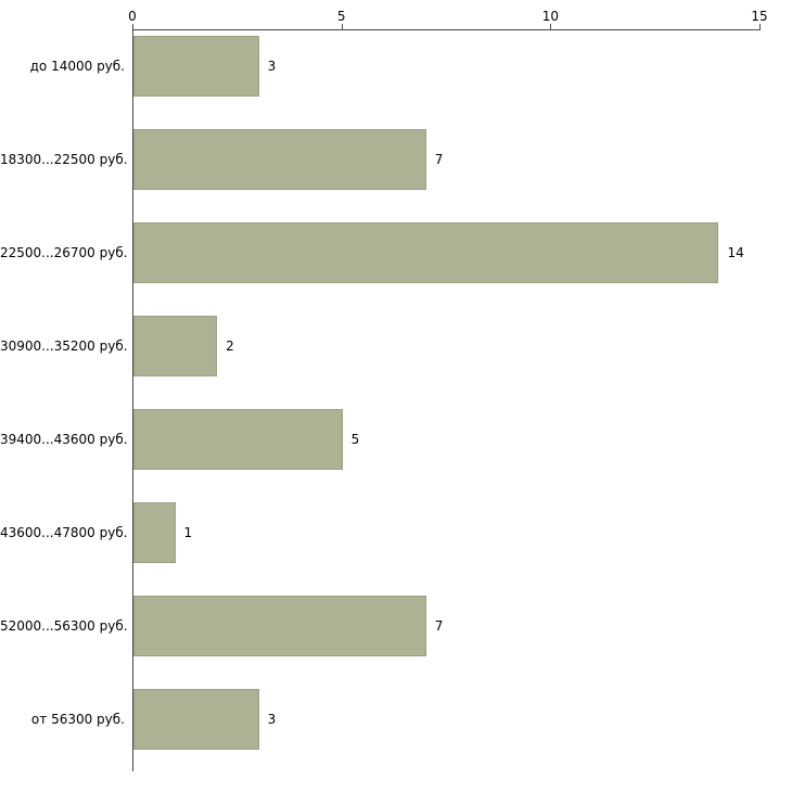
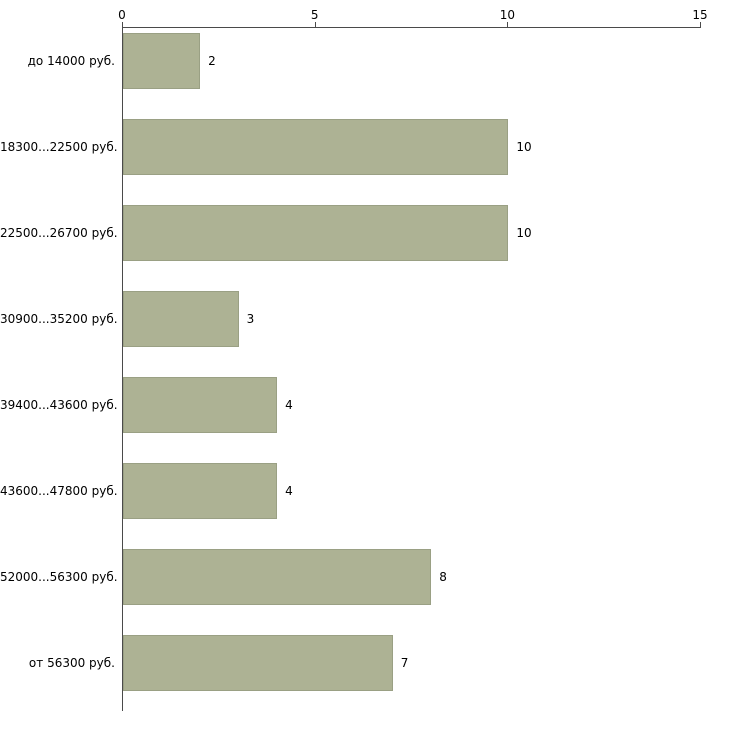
до 14000 руб.: 3 -> 2
18300...22500 руб.: 7 -> 10
22500...26700 руб.: 14 -> 10
30900...35200 руб.: 2 -> 3
39400...43600 руб.: 5 -> 4
43600...47800 руб.: 1 -> 4
52000...56300 руб.: 7 -> 8
от 56300 руб.: 3 -> 7
